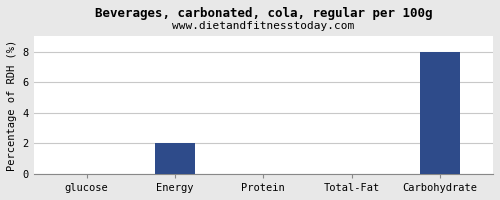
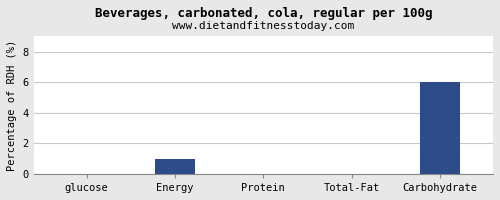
Energy: 2 -> 1
Carbohydrate: 8 -> 6
